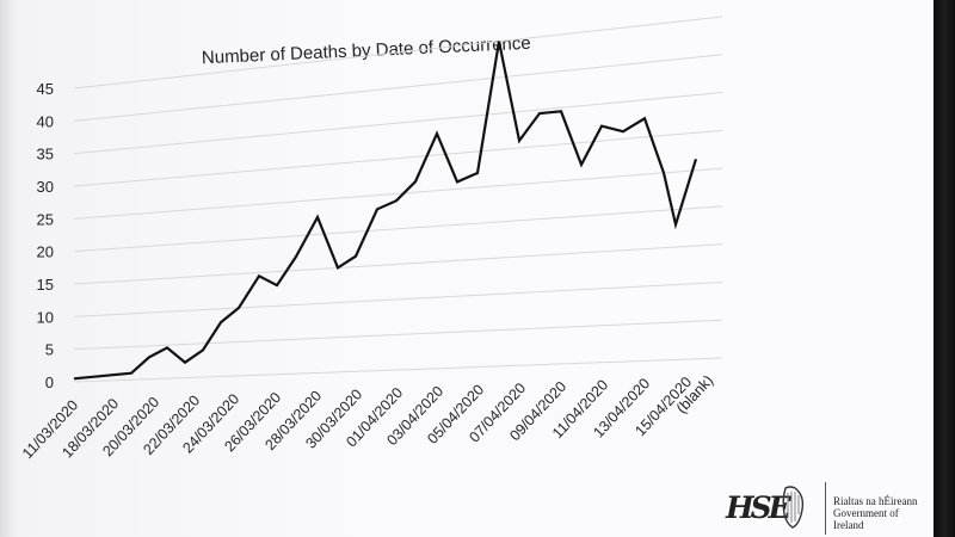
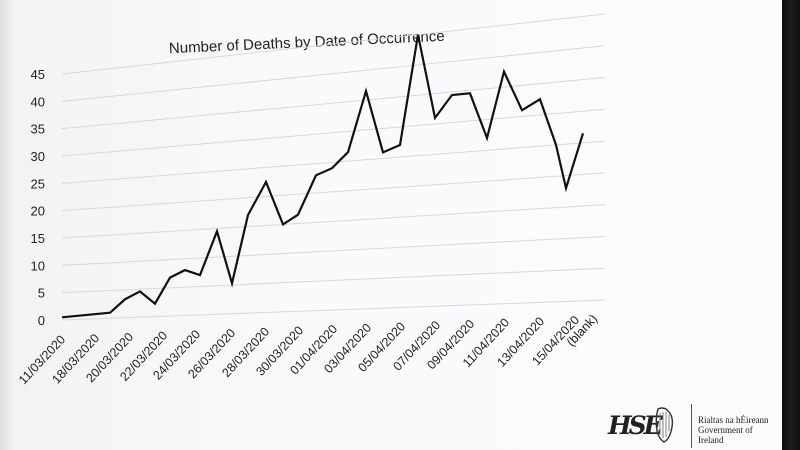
22/03/2020: 4 -> 7
24/03/2020: 10 -> 7
26/03/2020: 13 -> 5
03/04/2020: 33 -> 36
11/04/2020: 32 -> 38
